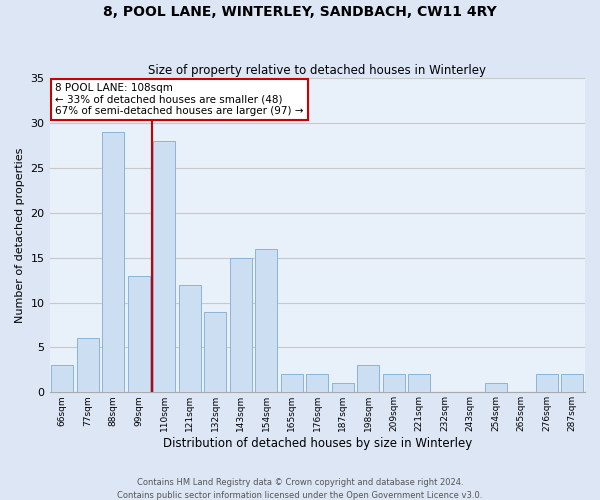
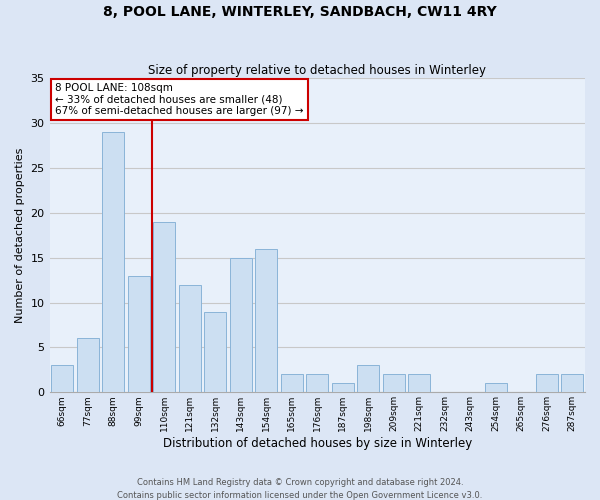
110sqm: 28 -> 19
